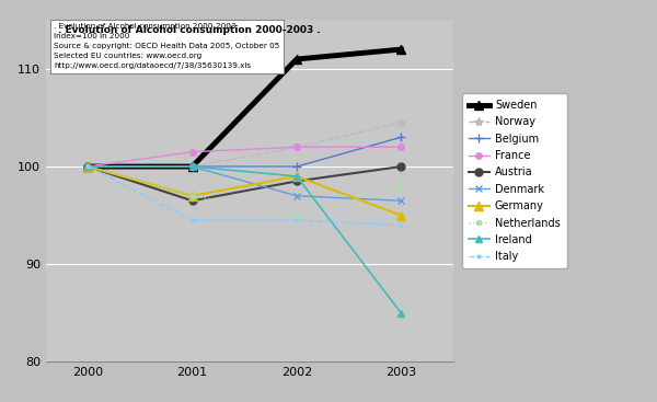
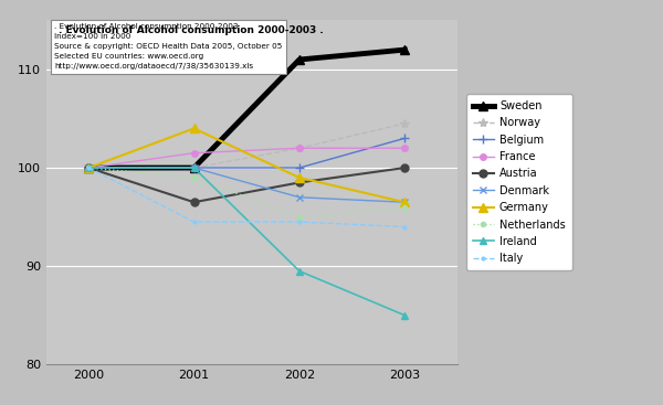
Germany/2001: 97.0 -> 104.0
Netherlands/2001: 97 -> 99
Ireland/2002: 99.0 -> 89.5
Germany/2003: 95.0 -> 96.5
Netherlands/2003: 98 -> 96
